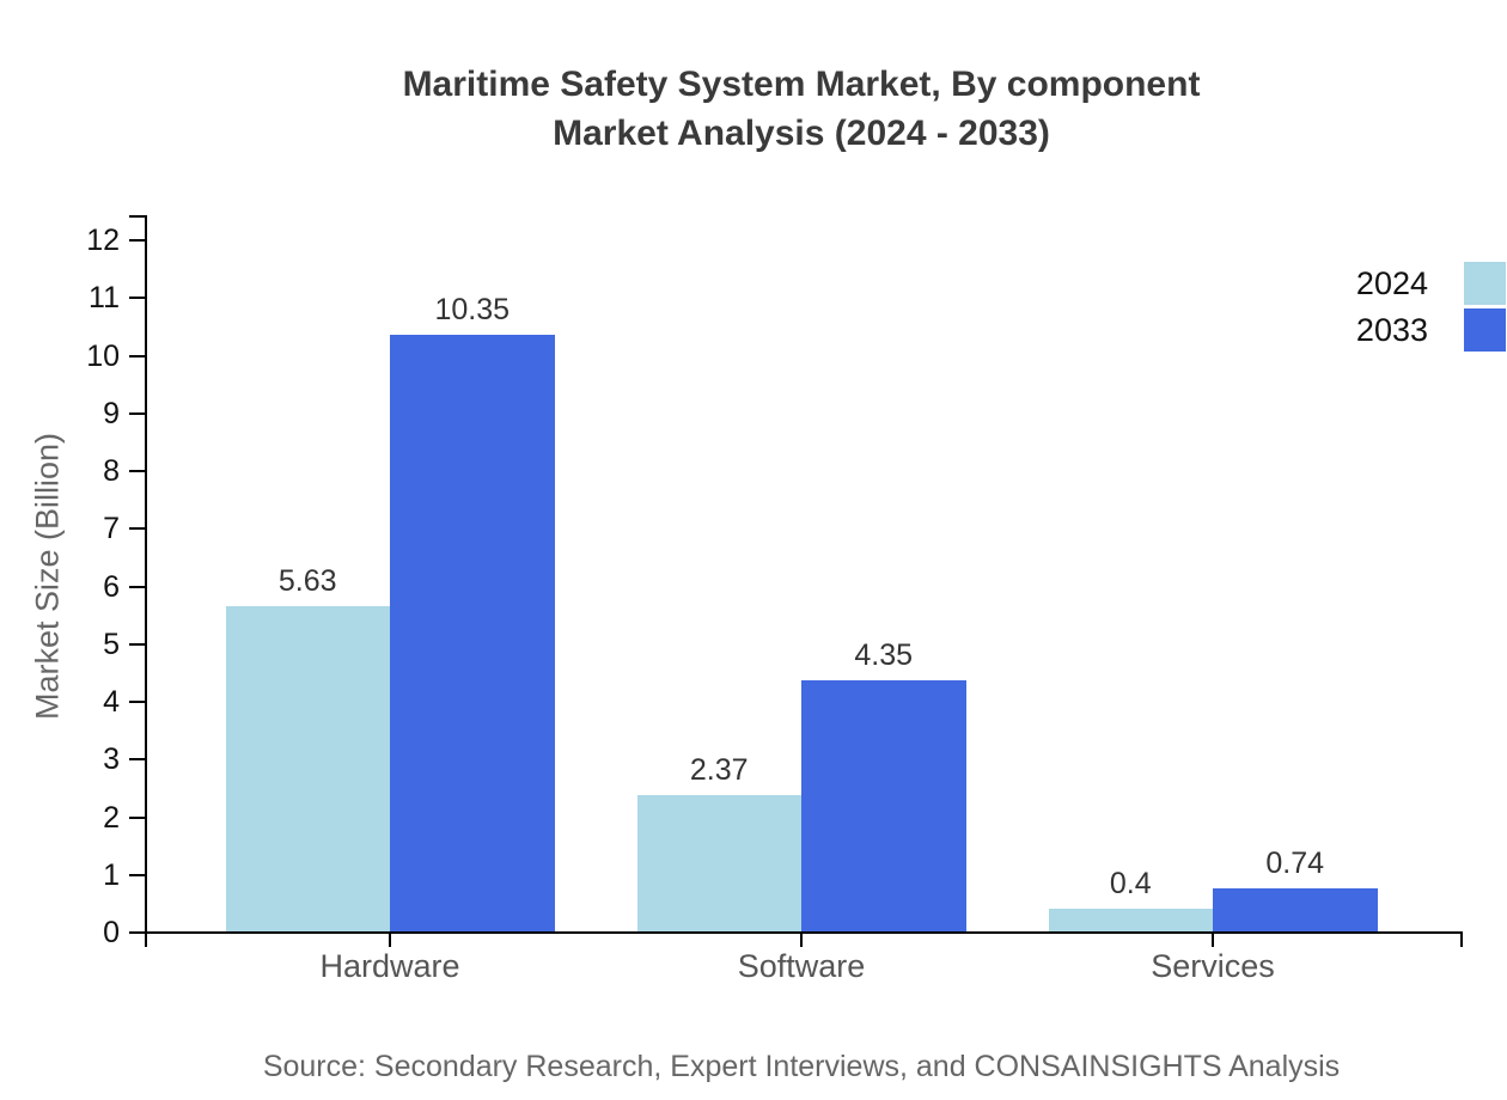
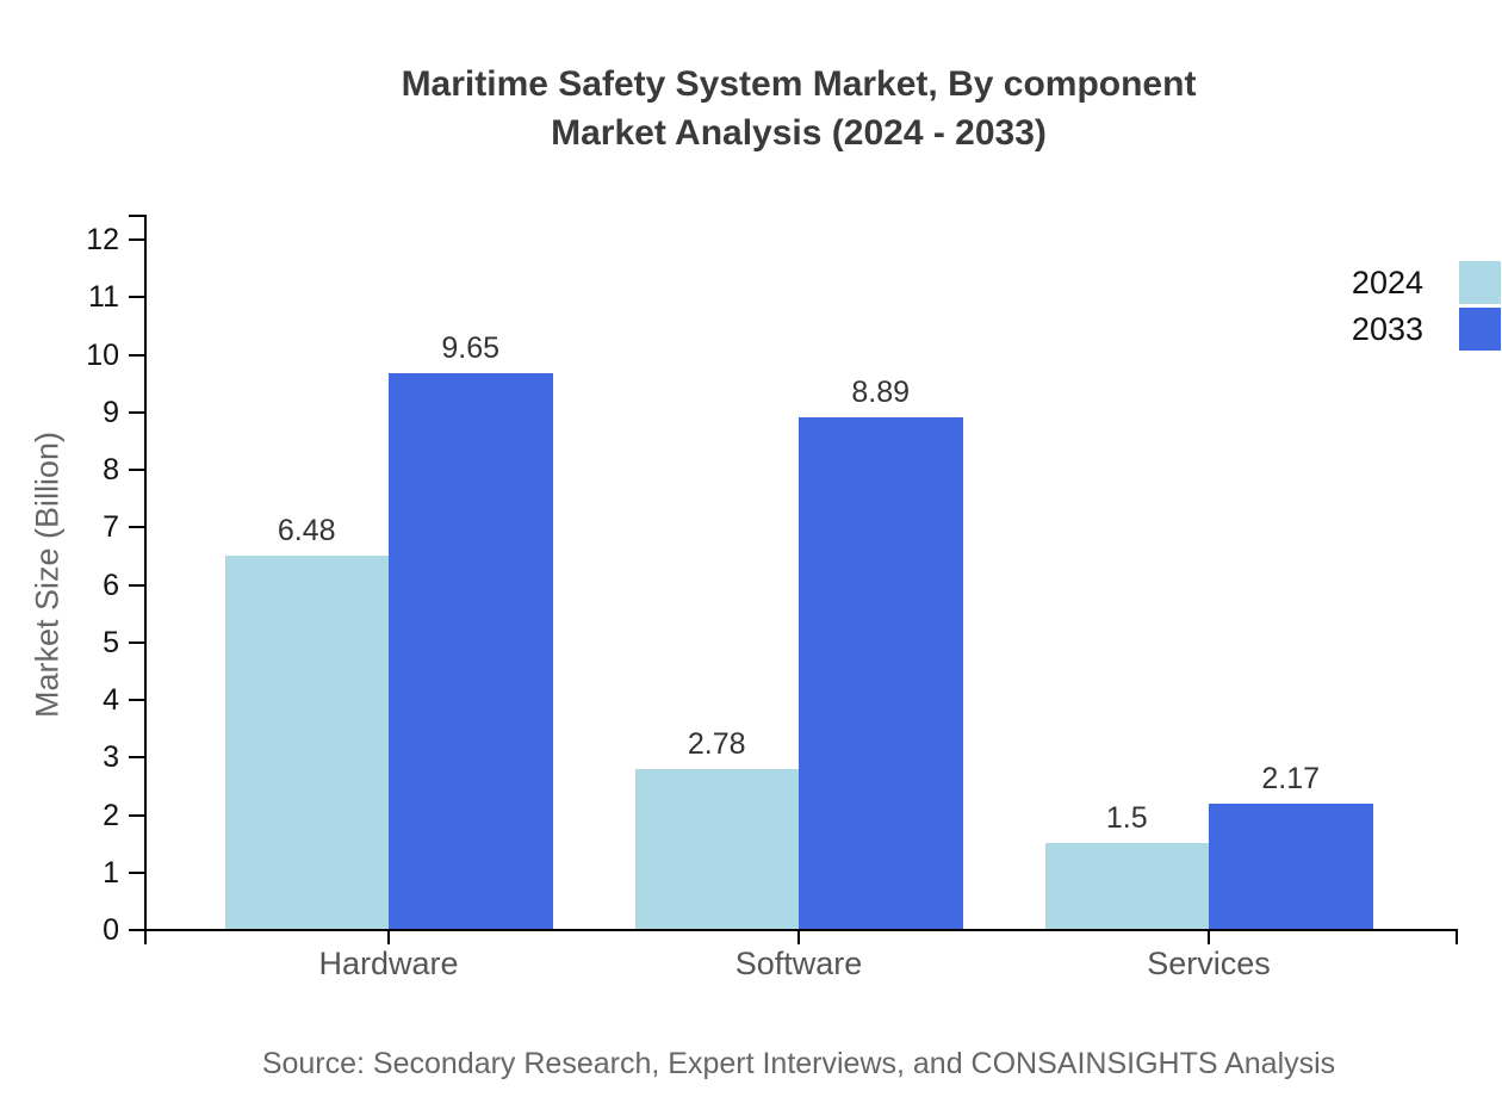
2024/Hardware: 5.63 -> 6.48
2033/Hardware: 10.35 -> 9.65
2024/Software: 2.37 -> 2.78
2033/Software: 4.35 -> 8.89
2024/Services: 0.4 -> 1.5
2033/Services: 0.74 -> 2.17
